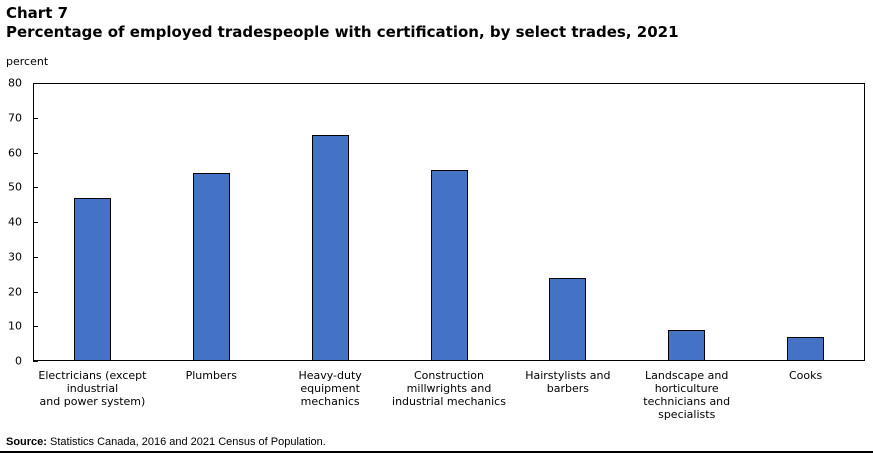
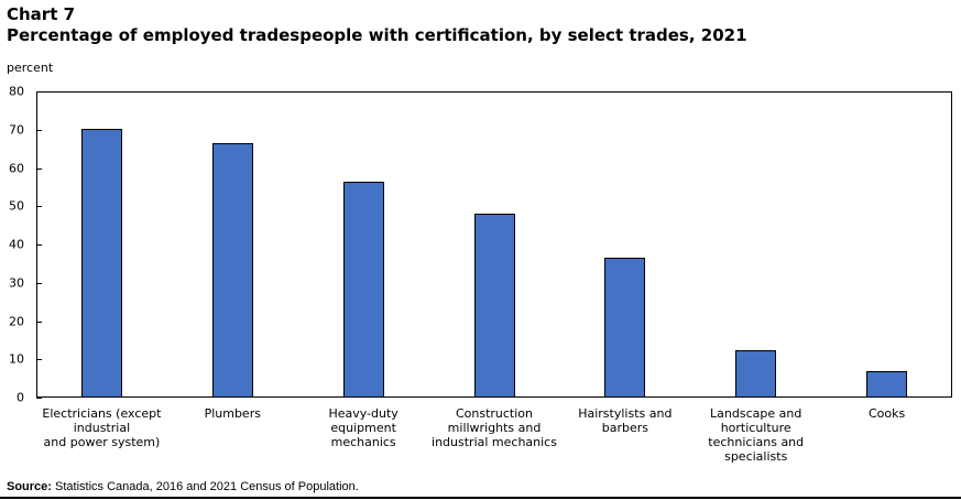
Electricians (except industrial and power system): 47 -> 70
Plumbers: 54 -> 66
Heavy-duty equipment mechanics: 65 -> 56
Construction millwrights and industrial mechanics: 55 -> 48
Hairstylists and barbers: 24 -> 36
Landscape and horticulture technicians and specialists: 9 -> 12
